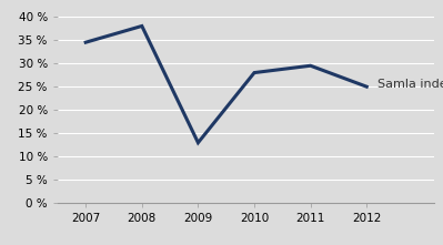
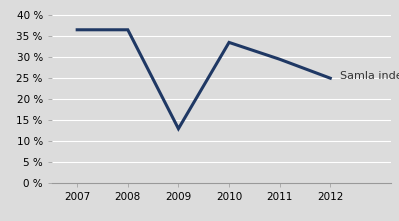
2007: 34.5 % -> 36.5 %
2008: 38.0 % -> 36.5 %
2010: 28.0 % -> 33.5 %
